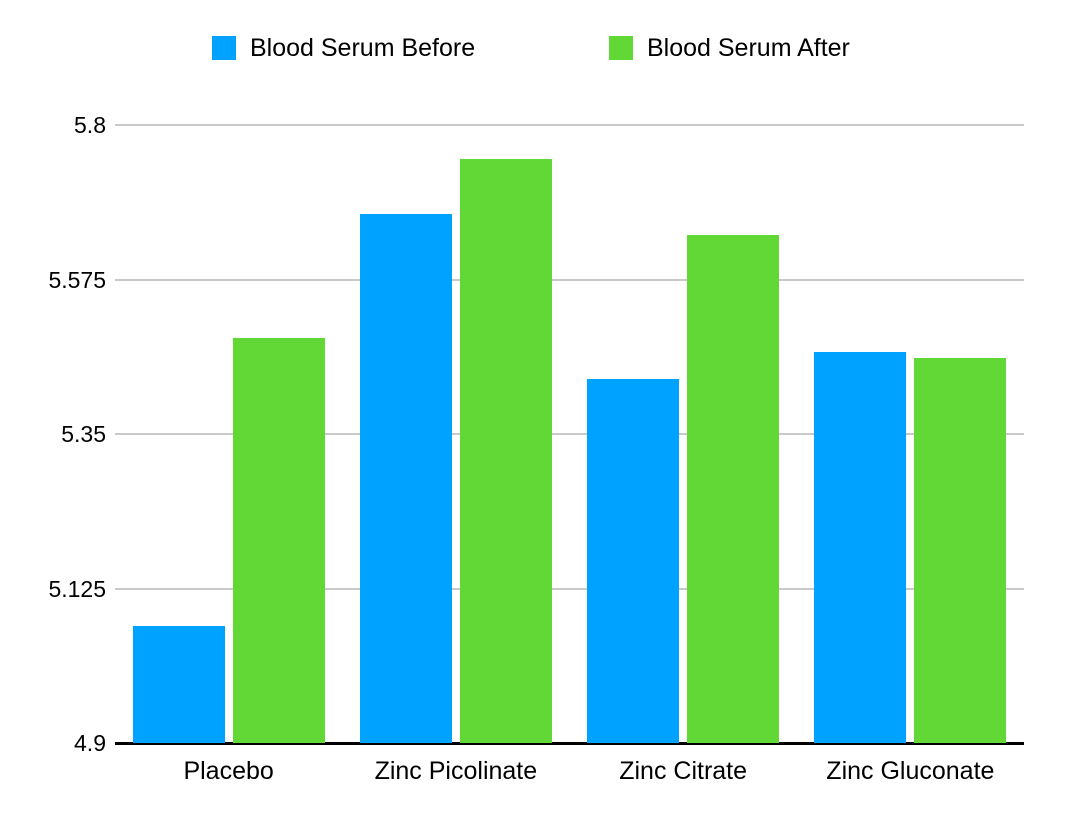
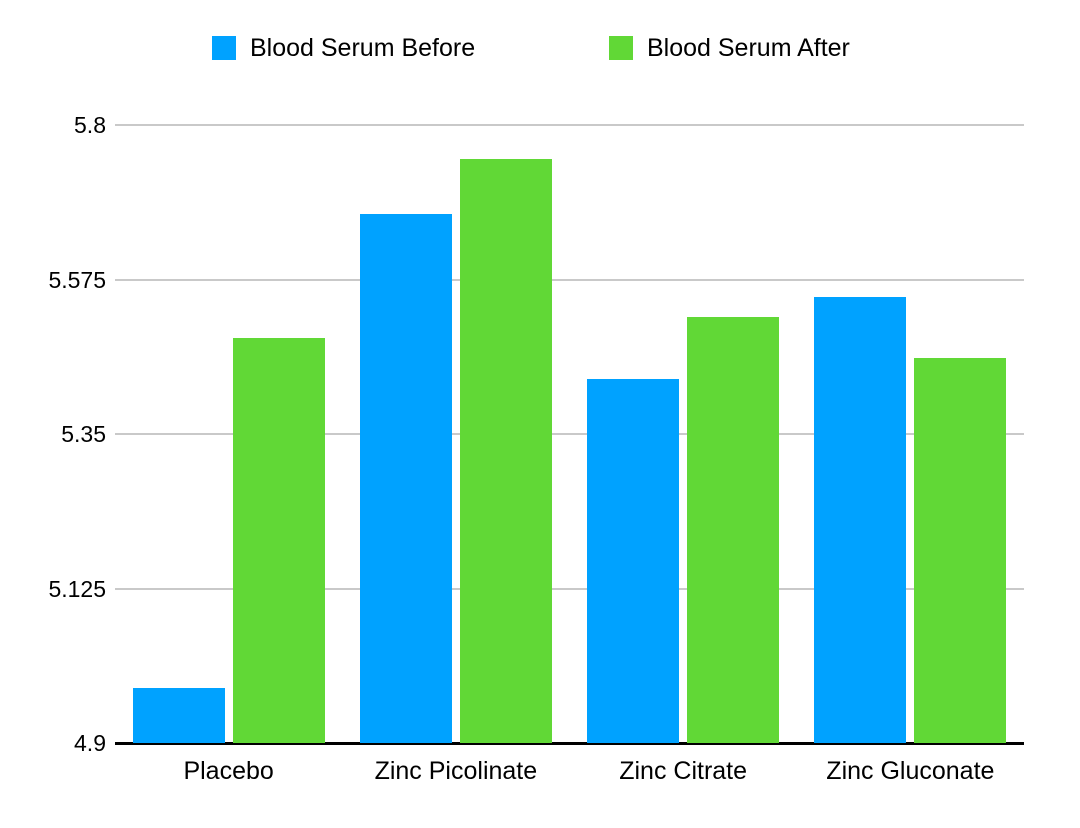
Blood Serum Before/Placebo: 5.07 -> 4.98
Blood Serum After/Zinc Citrate: 5.64 -> 5.52
Blood Serum Before/Zinc Gluconate: 5.47 -> 5.55
